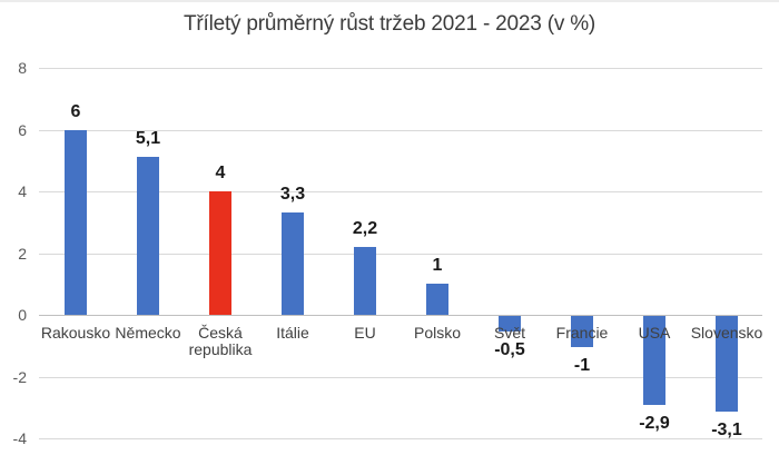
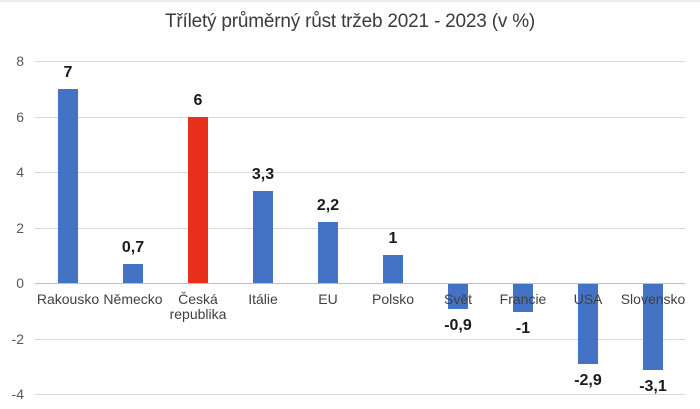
Rakousko: 6 -> 7
Německo: 5,1 -> 0,7
Česká republika: 4 -> 6
Svět: -0,5 -> -0,9
